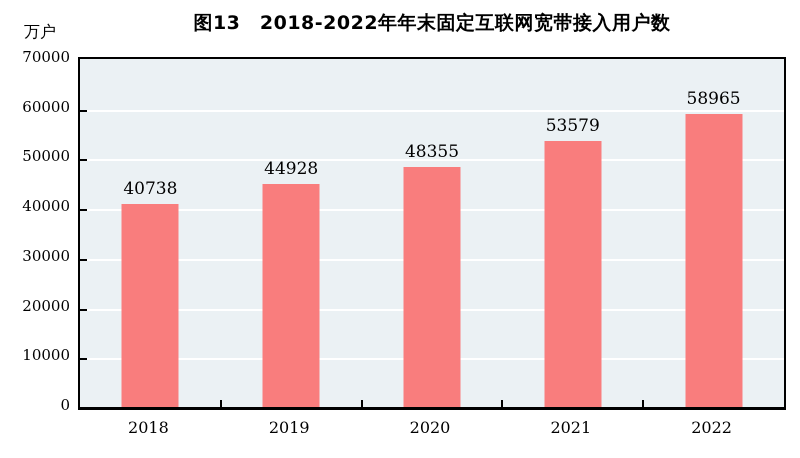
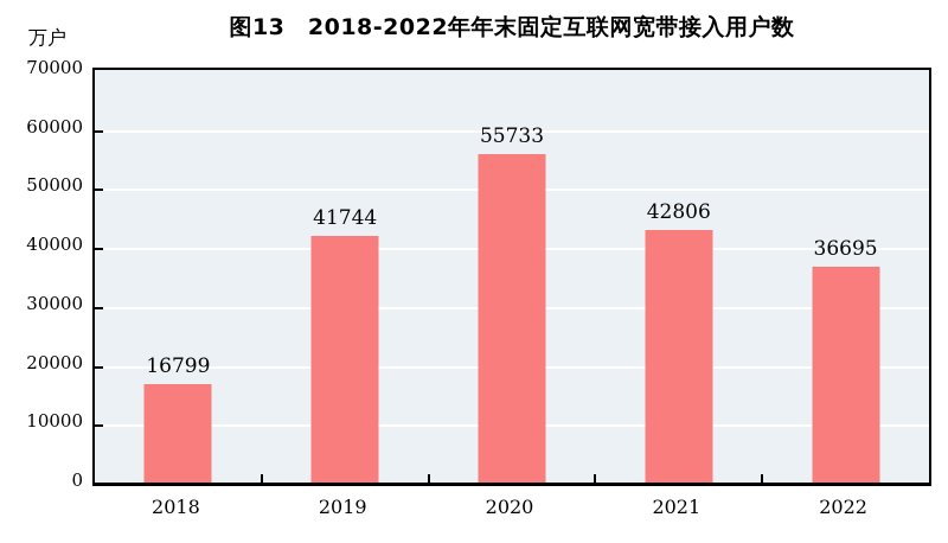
2018: 40738 -> 16799
2019: 44928 -> 41744
2020: 48355 -> 55733
2021: 53579 -> 42806
2022: 58965 -> 36695
